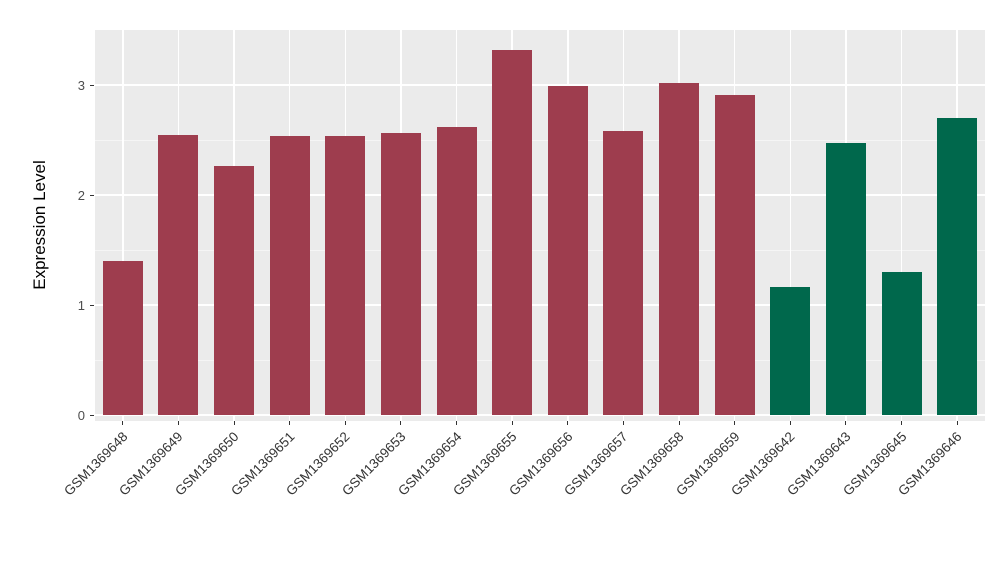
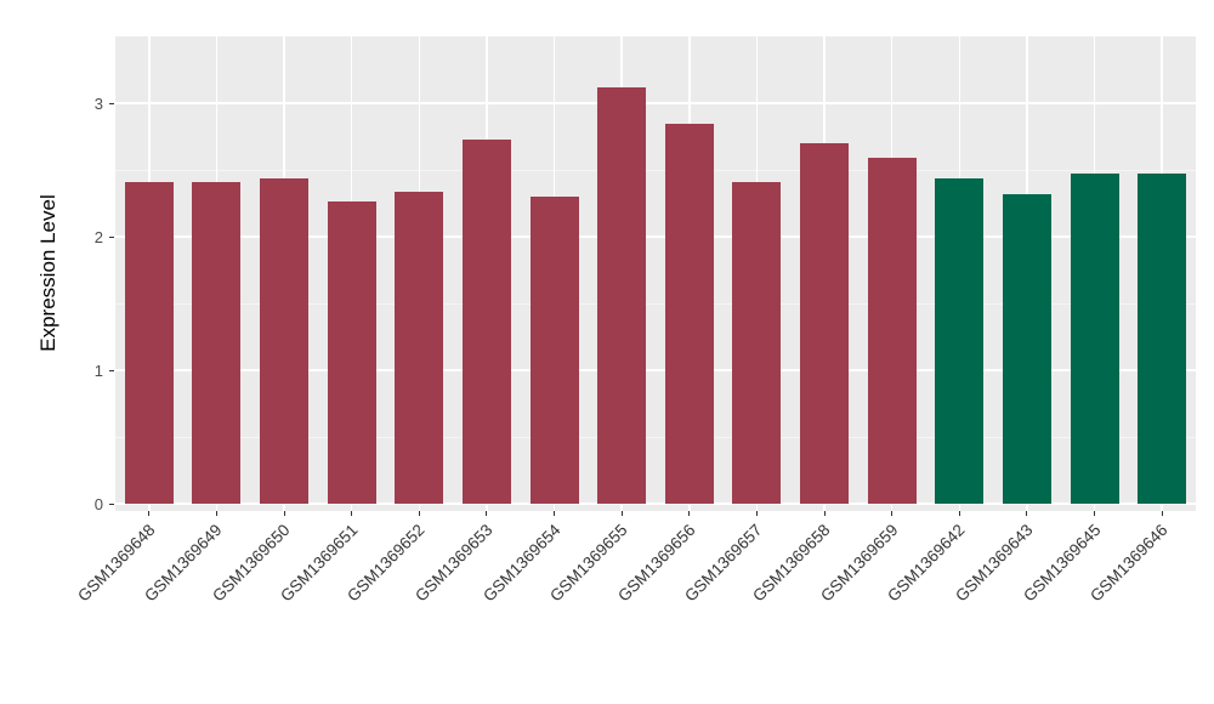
GSM1369648: 1.40 -> 2.41
GSM1369649: 2.55 -> 2.41
GSM1369650: 2.26 -> 2.44
GSM1369651: 2.54 -> 2.26
GSM1369652: 2.54 -> 2.34
GSM1369653: 2.56 -> 2.73
GSM1369654: 2.62 -> 2.30
GSM1369655: 3.32 -> 3.12
GSM1369656: 2.99 -> 2.85
GSM1369657: 2.58 -> 2.41
GSM1369658: 3.02 -> 2.70
GSM1369659: 2.91 -> 2.59
GSM1369642: 1.16 -> 2.44
GSM1369643: 2.47 -> 2.32
GSM1369645: 1.30 -> 2.47
GSM1369646: 2.70 -> 2.47
